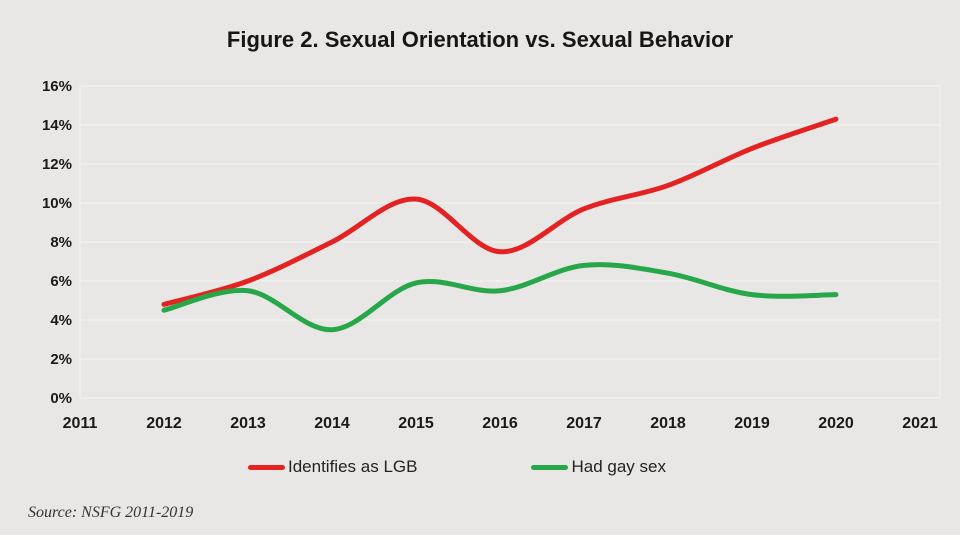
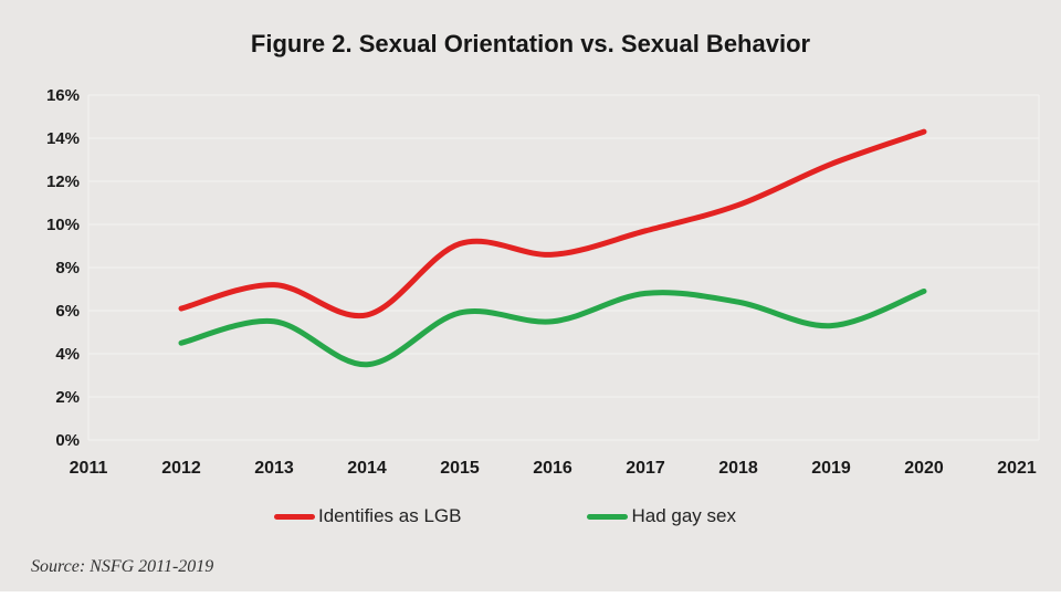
Identifies as LGB/2012: 4.8% -> 6.1%
Identifies as LGB/2013: 6.0% -> 7.2%
Identifies as LGB/2014: 8.0% -> 5.8%
Identifies as LGB/2015: 10.2% -> 9.1%
Identifies as LGB/2016: 7.5% -> 8.6%
Had gay sex/2020: 5.3% -> 6.9%
